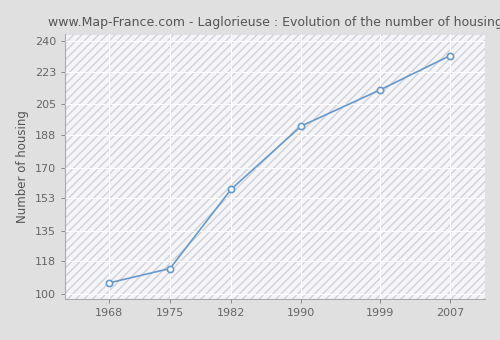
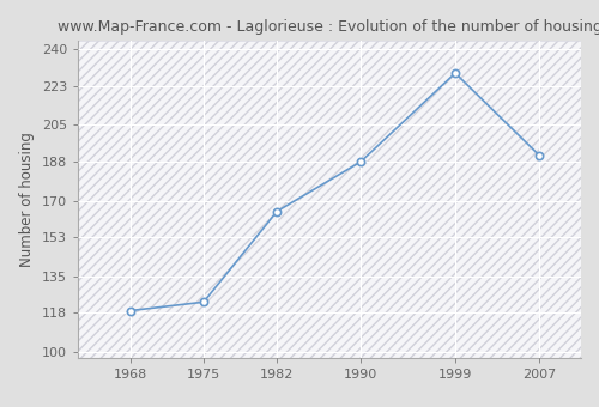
1968: 106 -> 119
1975: 114 -> 123
1982: 158 -> 165
1990: 193 -> 188
1999: 213 -> 229
2007: 232 -> 191
